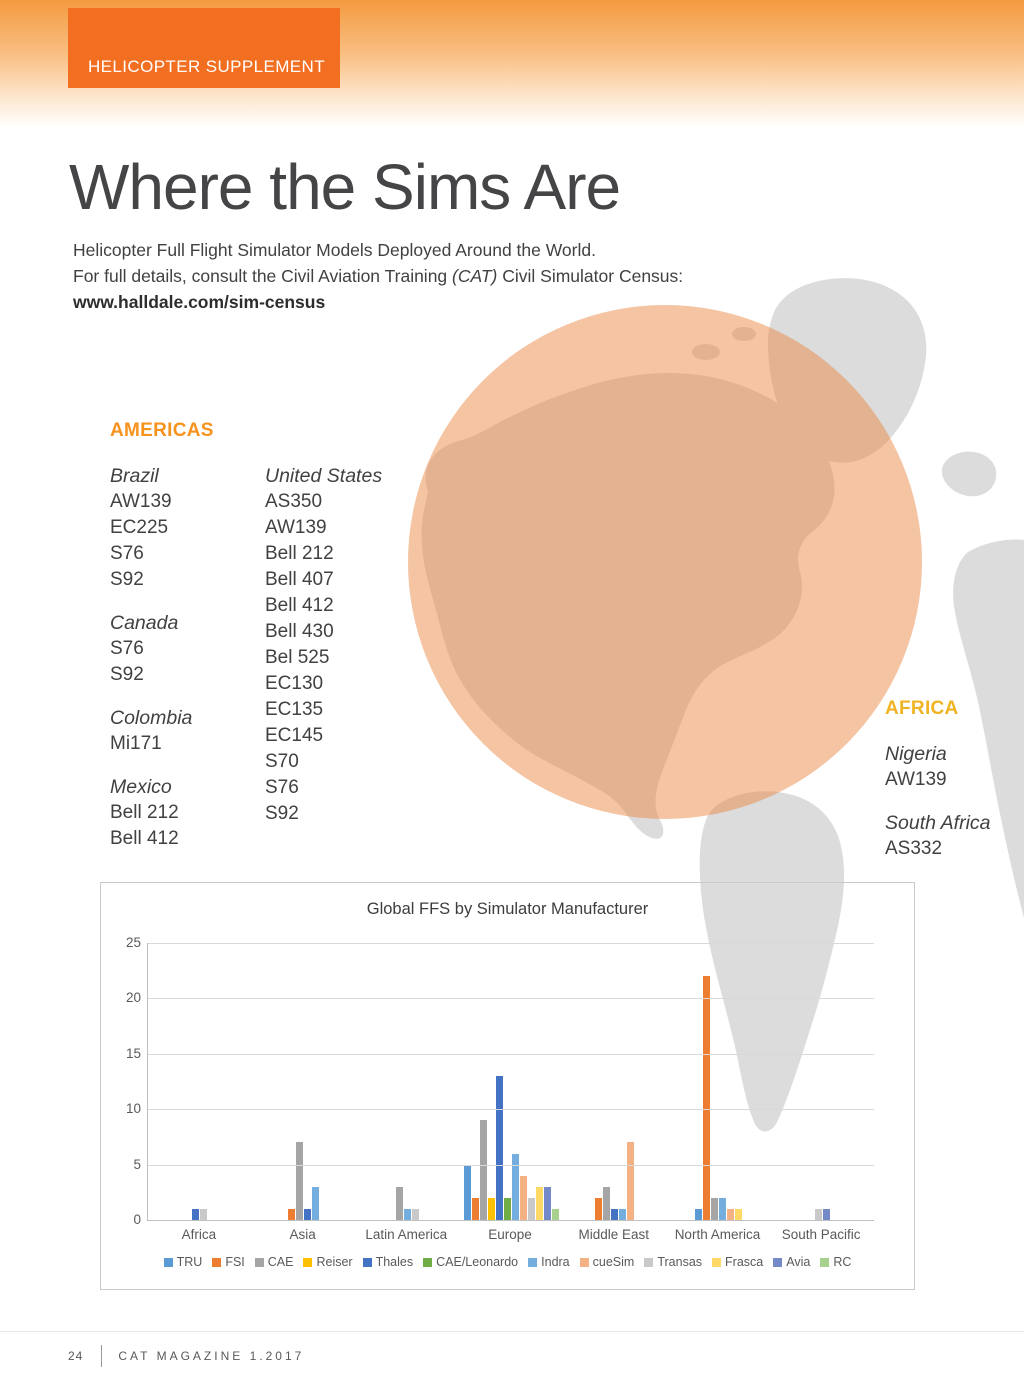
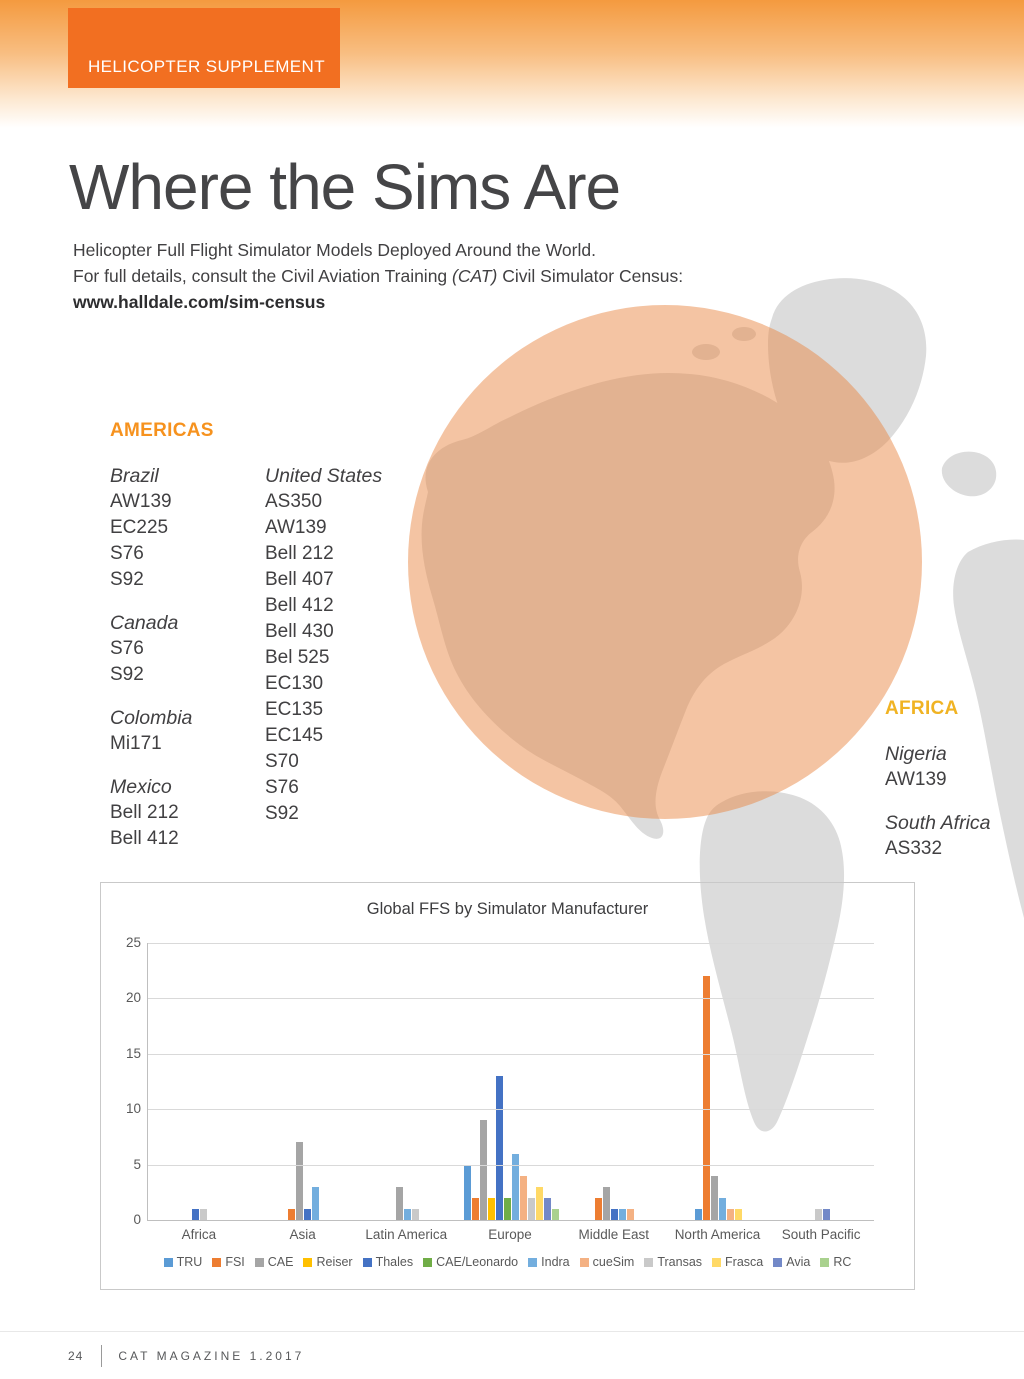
Avia/Europe: 3 -> 2
cueSim/Middle East: 7 -> 1
CAE/North America: 2 -> 4
